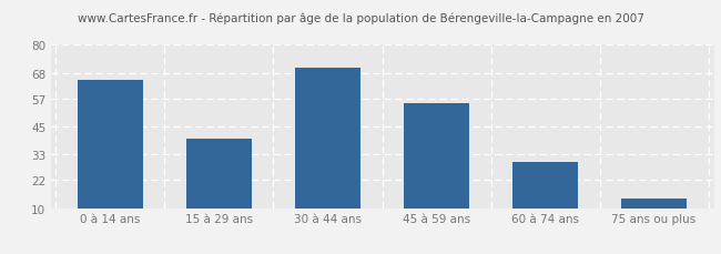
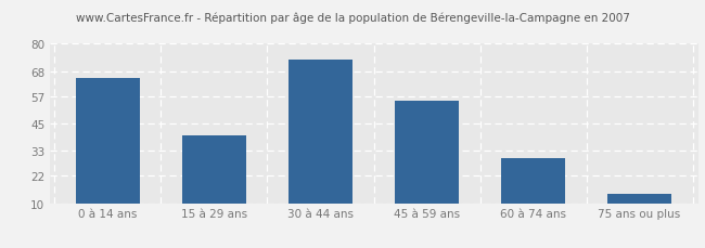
30 à 44 ans: 70 -> 73
